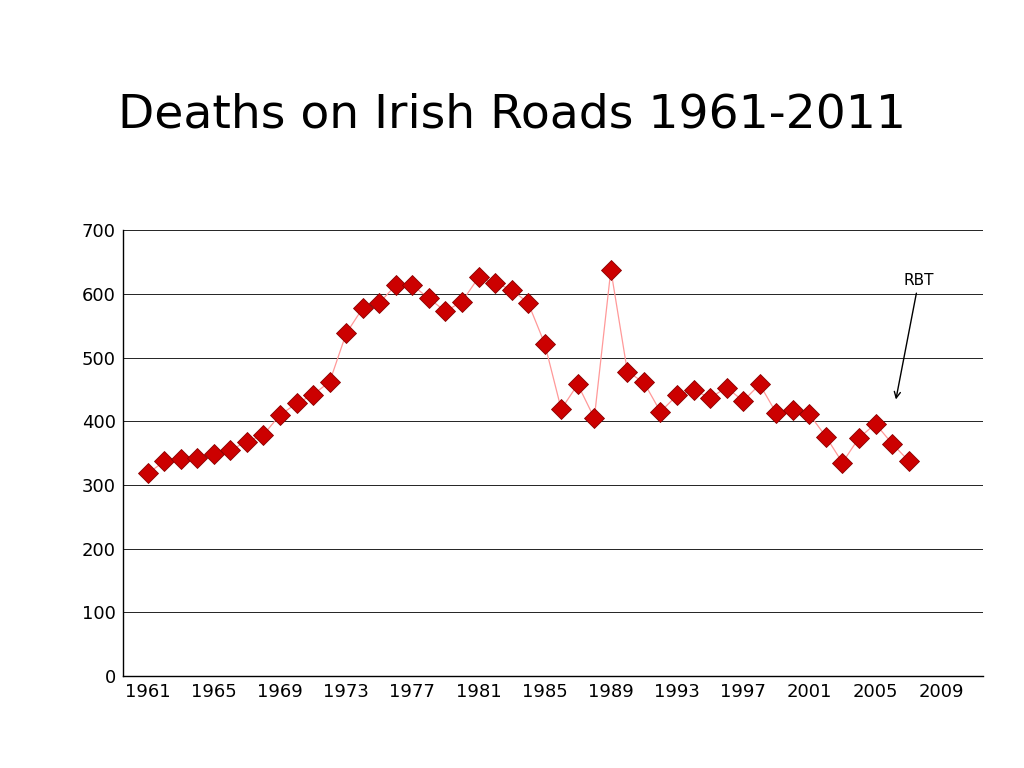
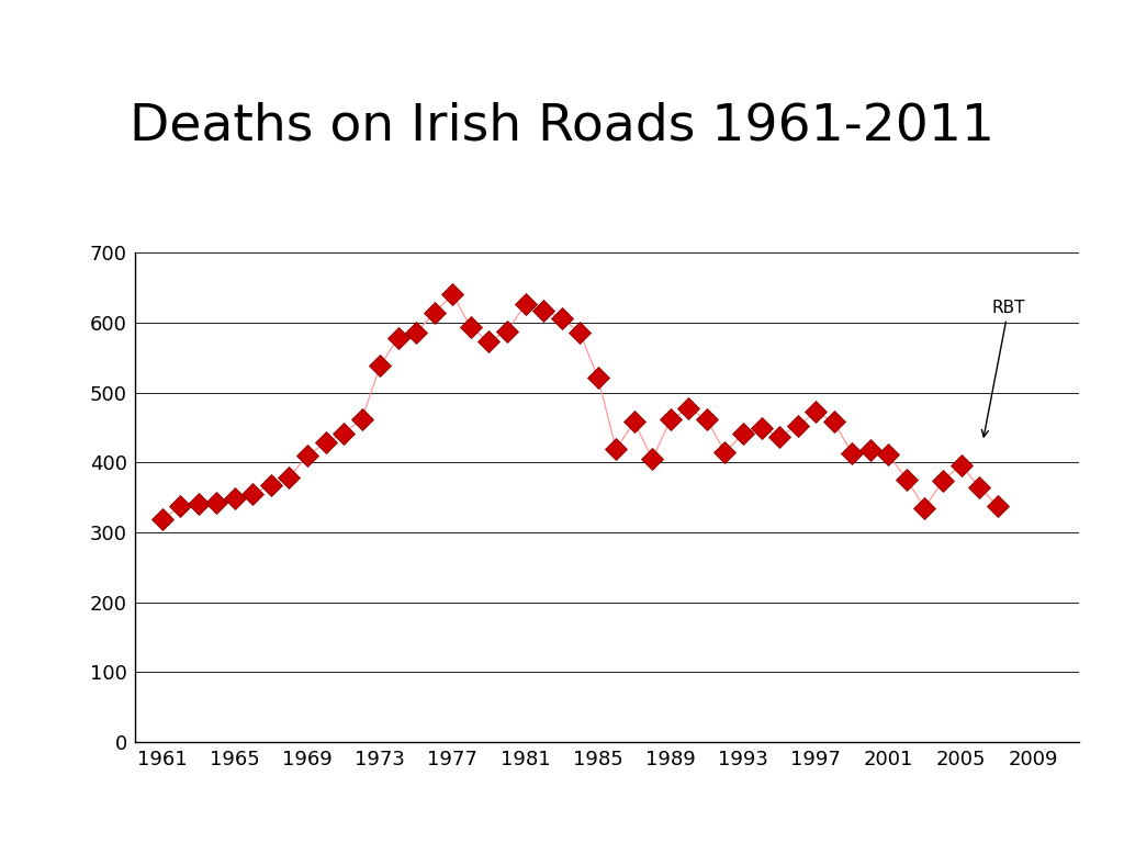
1977: 614 -> 641
1989: 638 -> 461
1997: 432 -> 472
